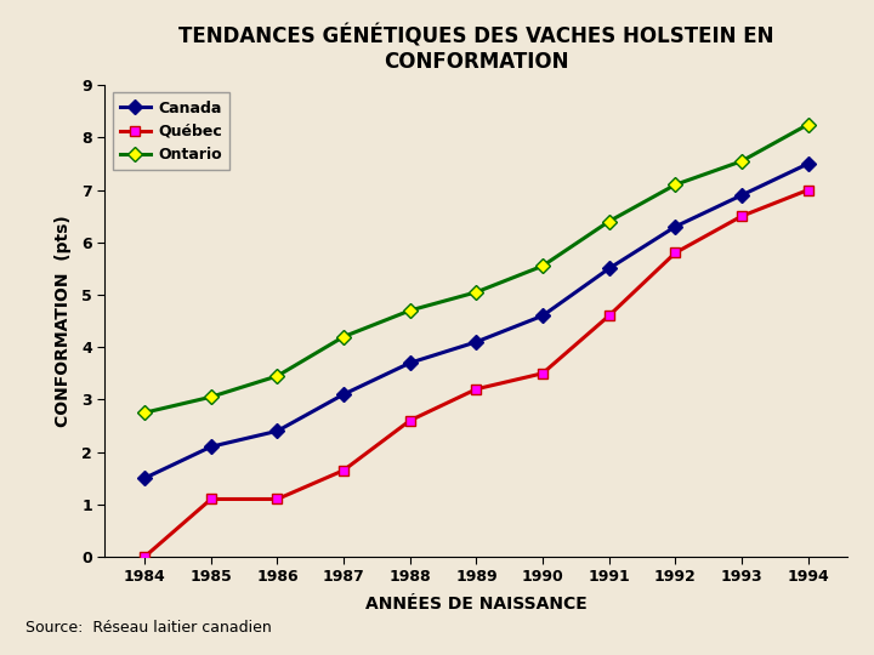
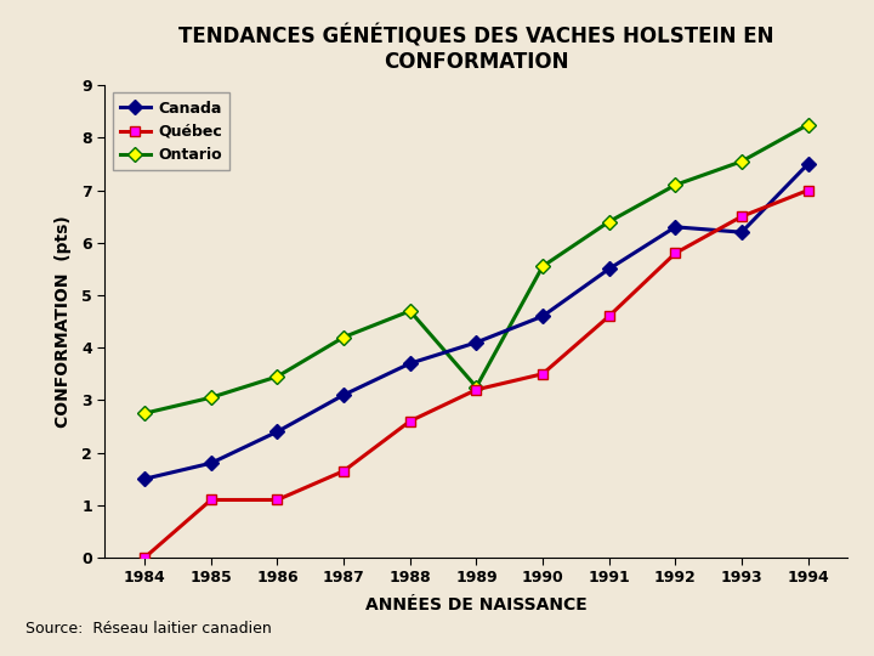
Canada/1985: 2.1 -> 1.8
Ontario/1989: 5.05 -> 3.25
Canada/1993: 6.9 -> 6.2
